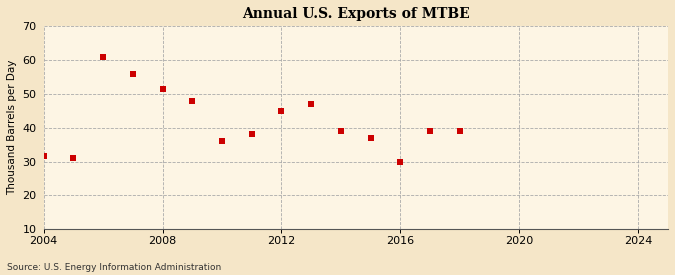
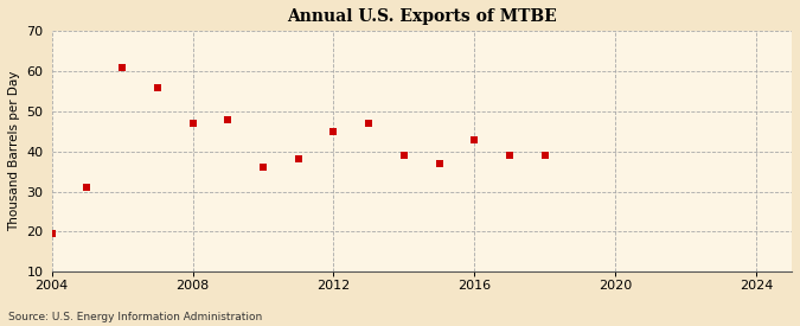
2004: 31.5 -> 19.5
2008: 51.5 -> 47.0
2016: 30.0 -> 43.0
